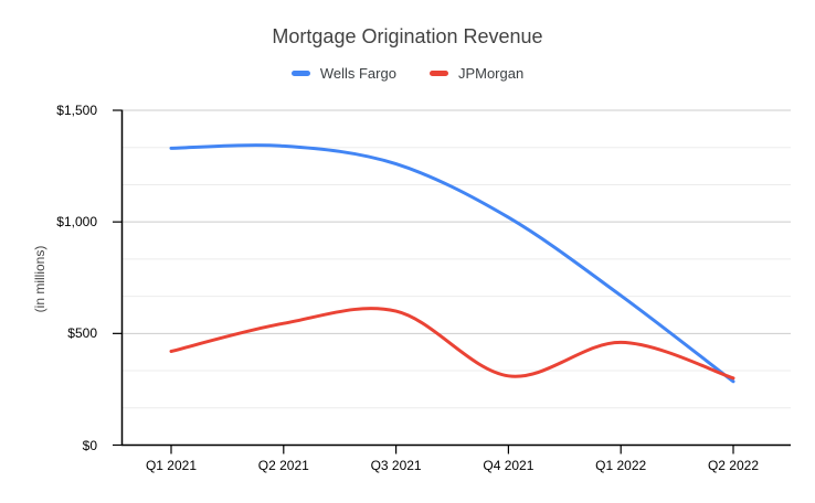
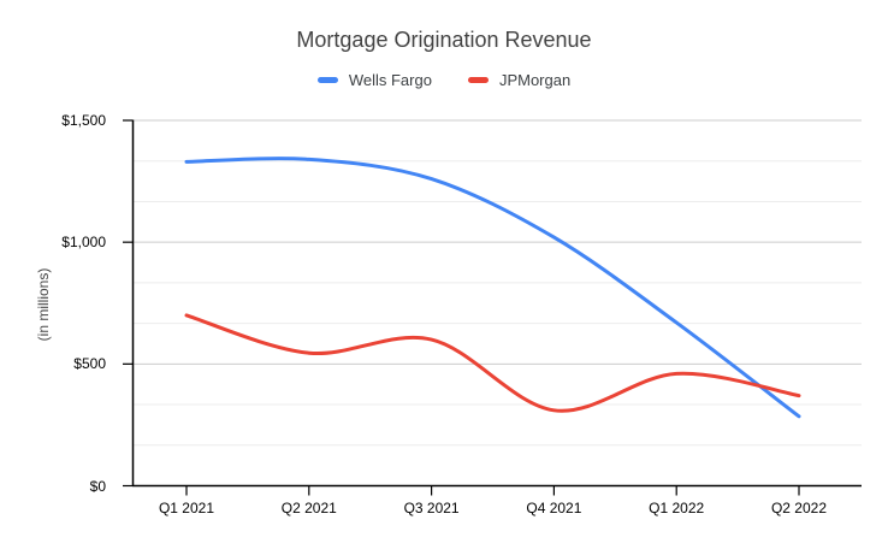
JPMorgan/Q1 2021: $420 -> $700
JPMorgan/Q2 2022: $300 -> $370
